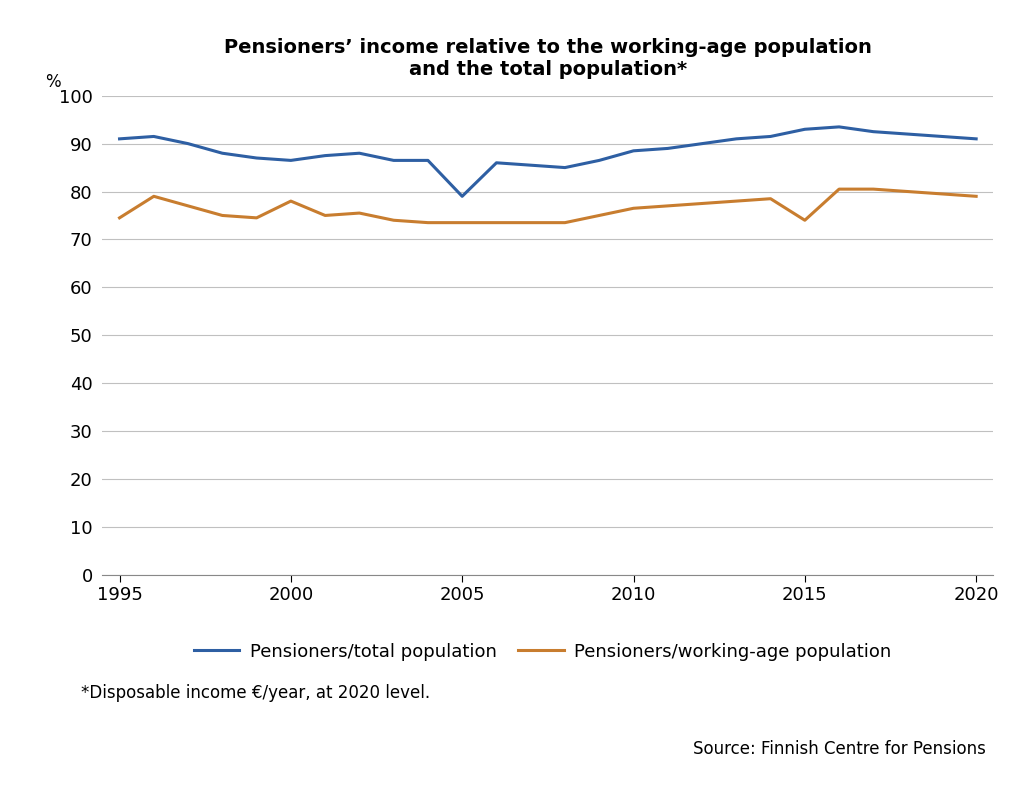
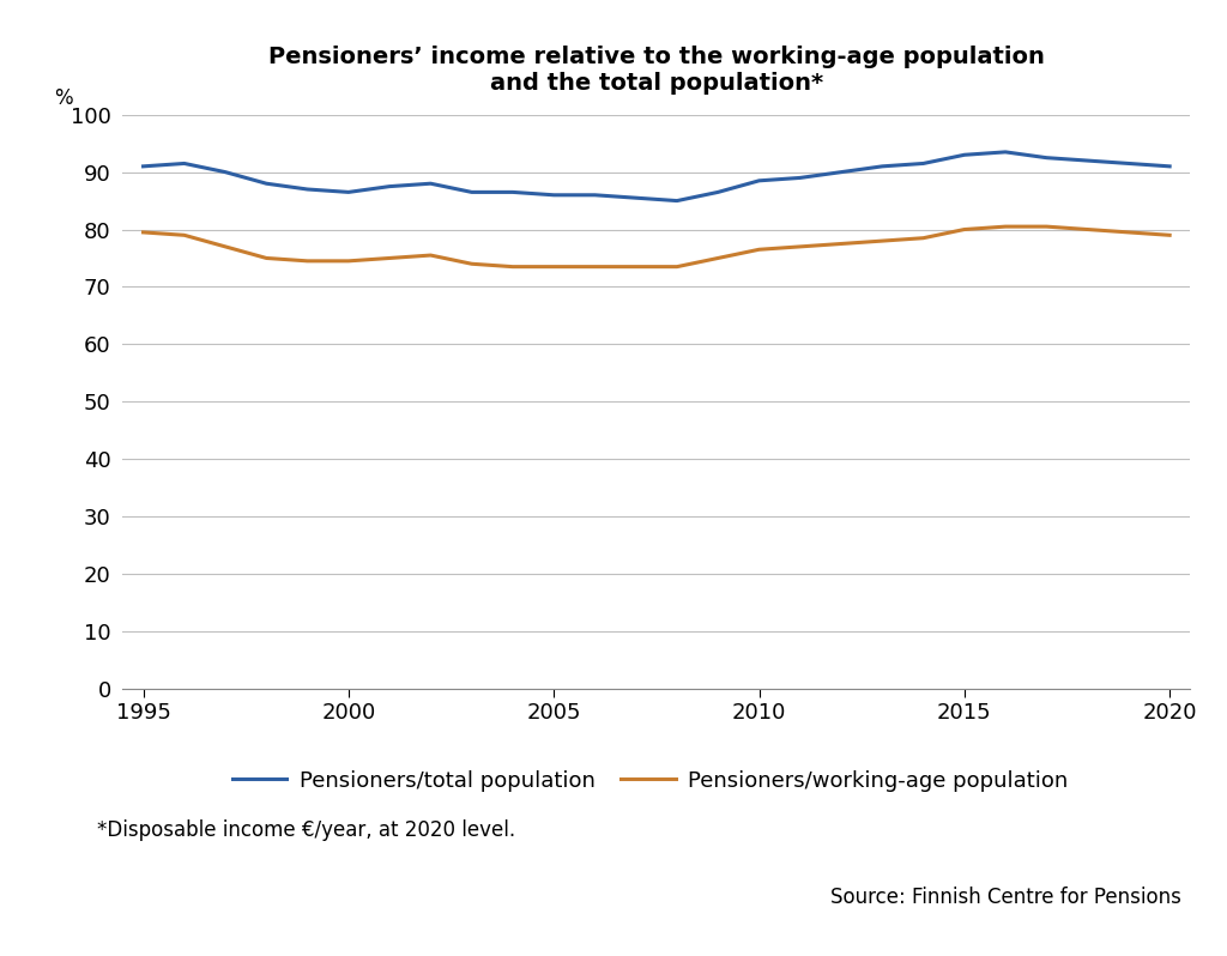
Pensioners/working-age population/1995: 74.5 -> 79.5
Pensioners/working-age population/2000: 78.0 -> 74.5
Pensioners/total population/2005: 79.0 -> 86.0
Pensioners/working-age population/2015: 74.0 -> 80.0
